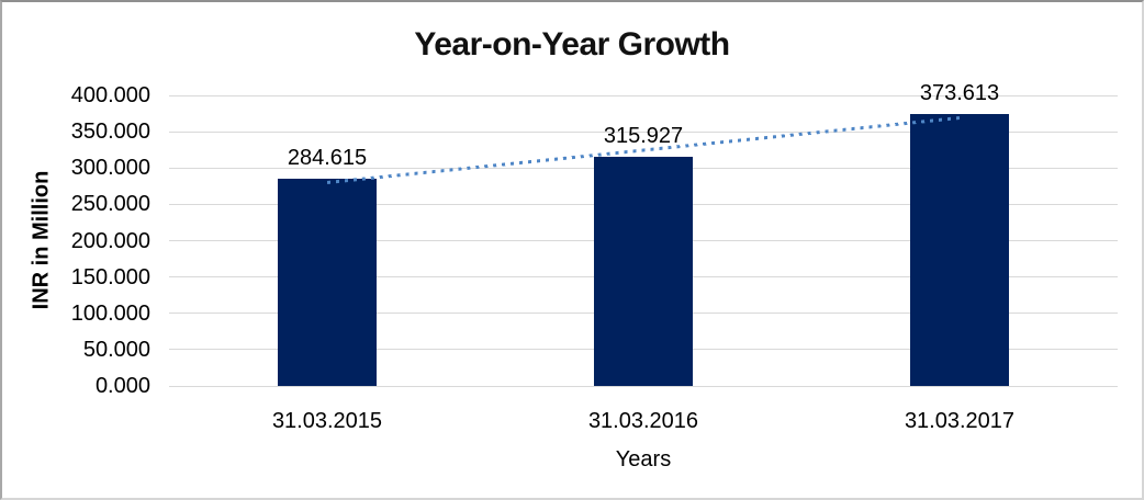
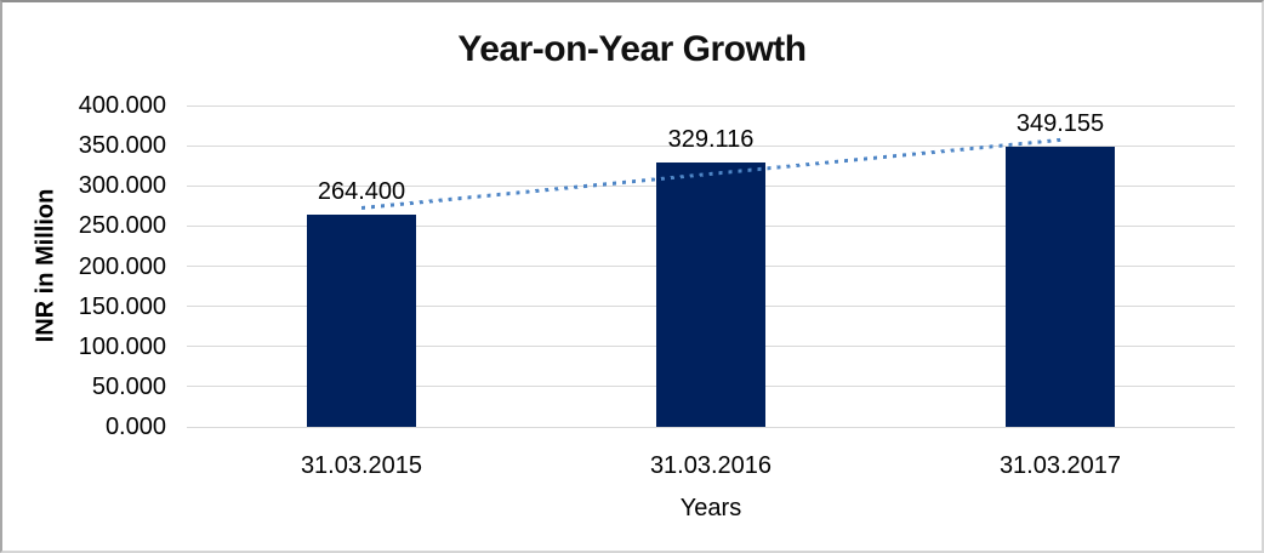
31.03.2015: 284.615 -> 264.400
31.03.2016: 315.927 -> 329.116
31.03.2017: 373.613 -> 349.155
